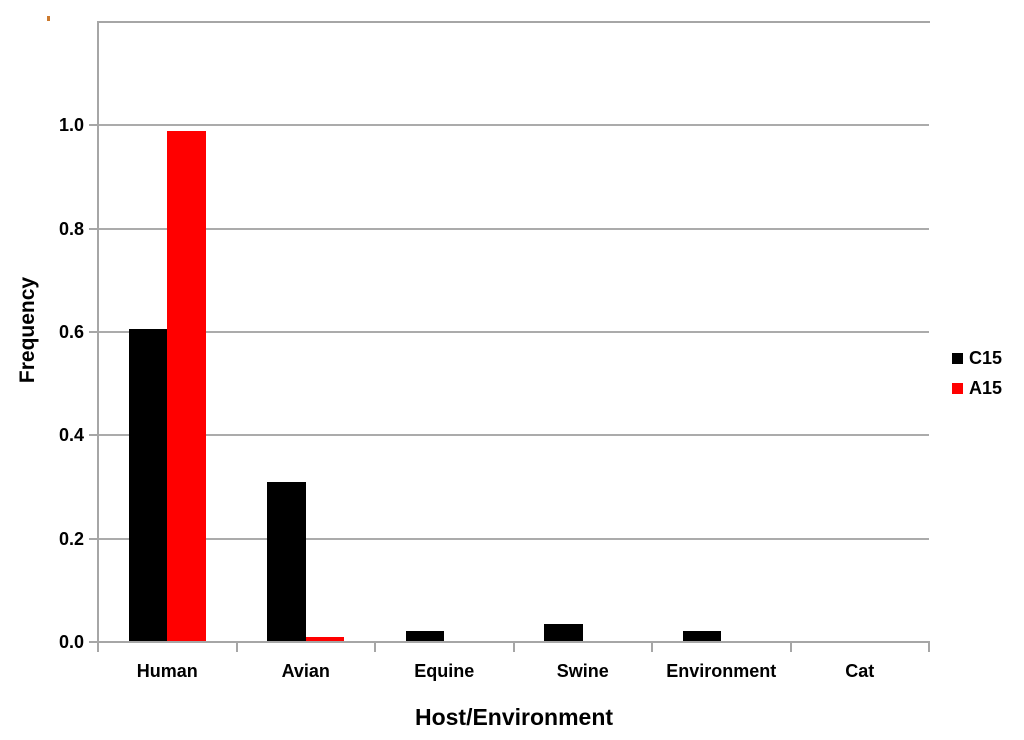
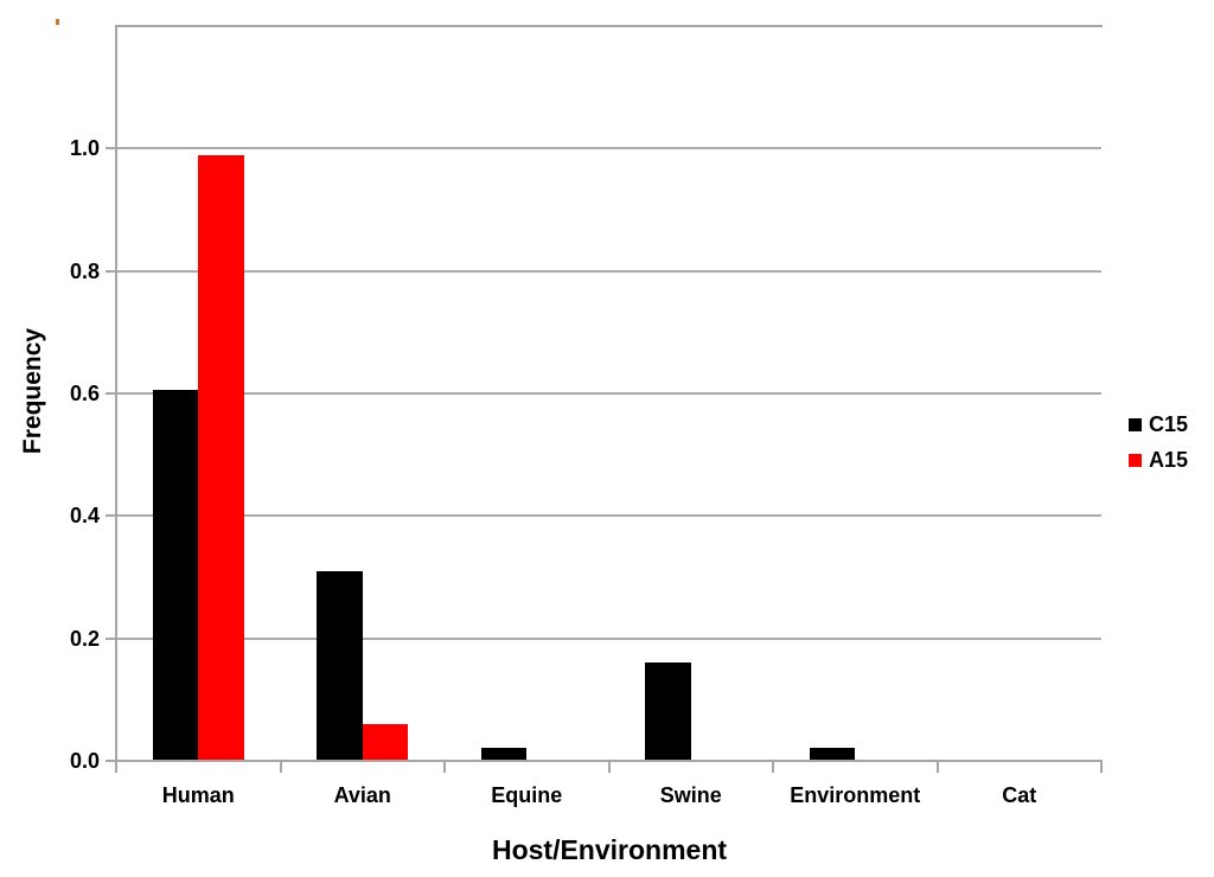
A15/Avian: 0.01 -> 0.06
C15/Swine: 0.04 -> 0.16
